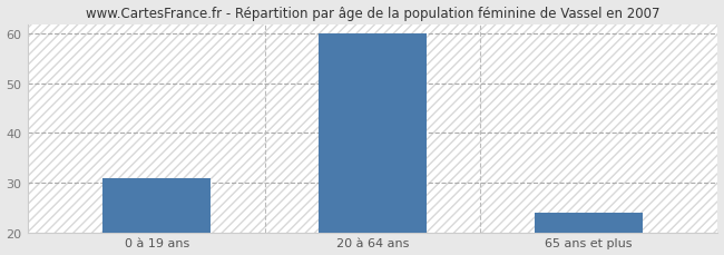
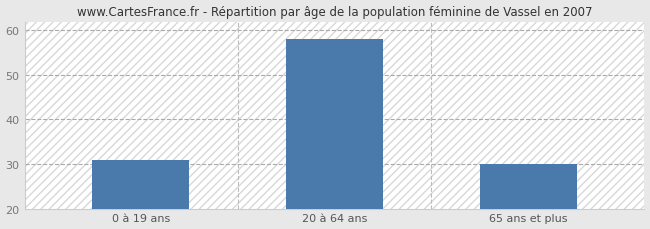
20 à 64 ans: 60 -> 58
65 ans et plus: 24 -> 30
